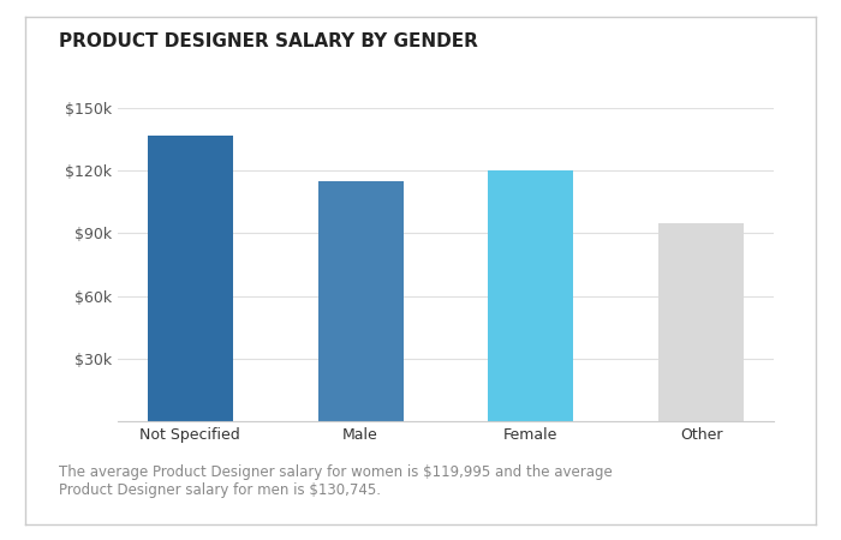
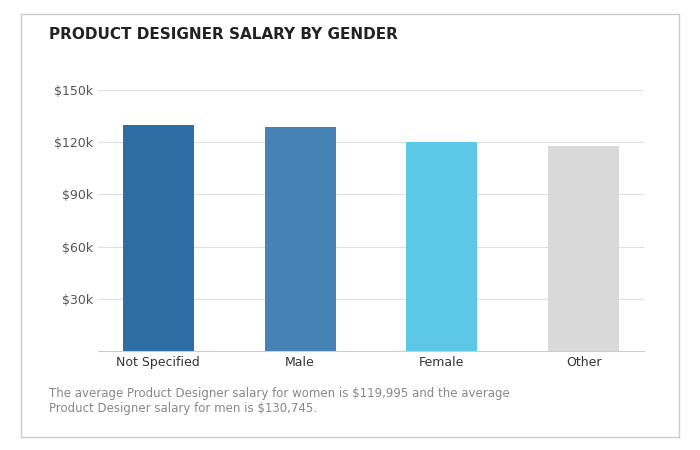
Not Specified: $137k -> $130k
Male: $115k -> $128k
Other: $95k -> $118k
